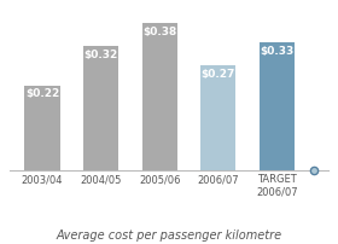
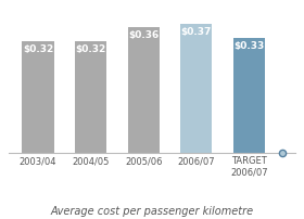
2003/04: $0.22 -> $0.32
2005/06: $0.38 -> $0.36
2006/07: $0.27 -> $0.37
